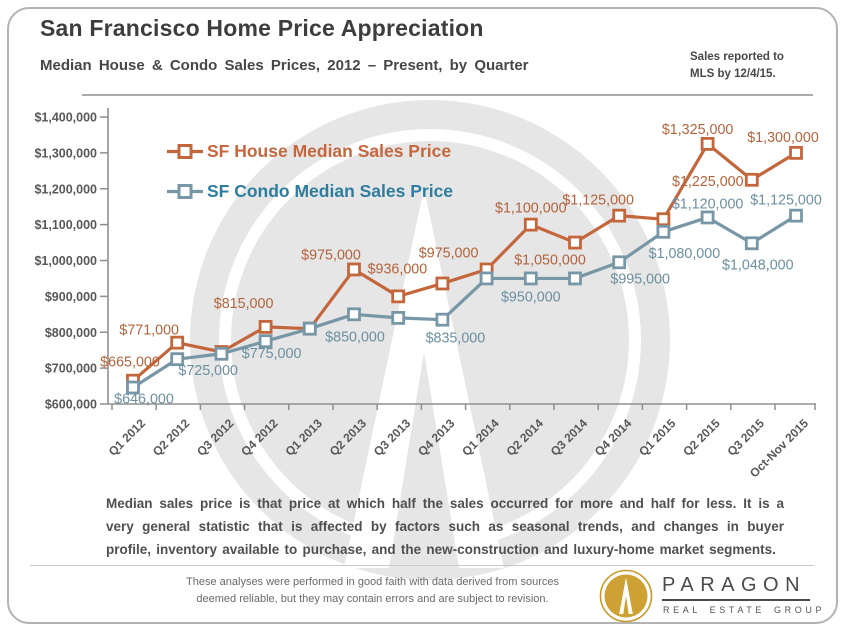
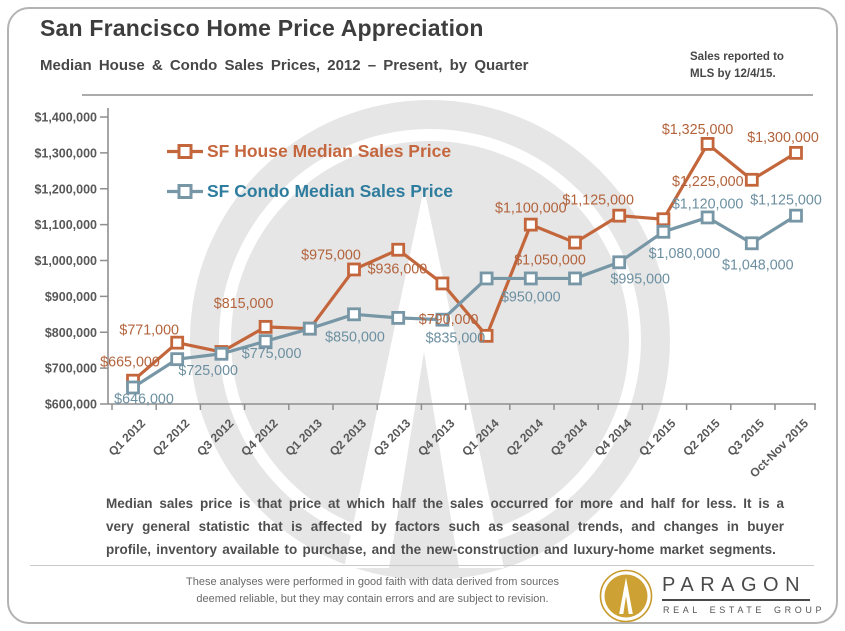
SF House Median Sales Price/Q3 2013: $900000 -> $1030000
SF House Median Sales Price/Q1 2014: $975,000 -> $790,000
